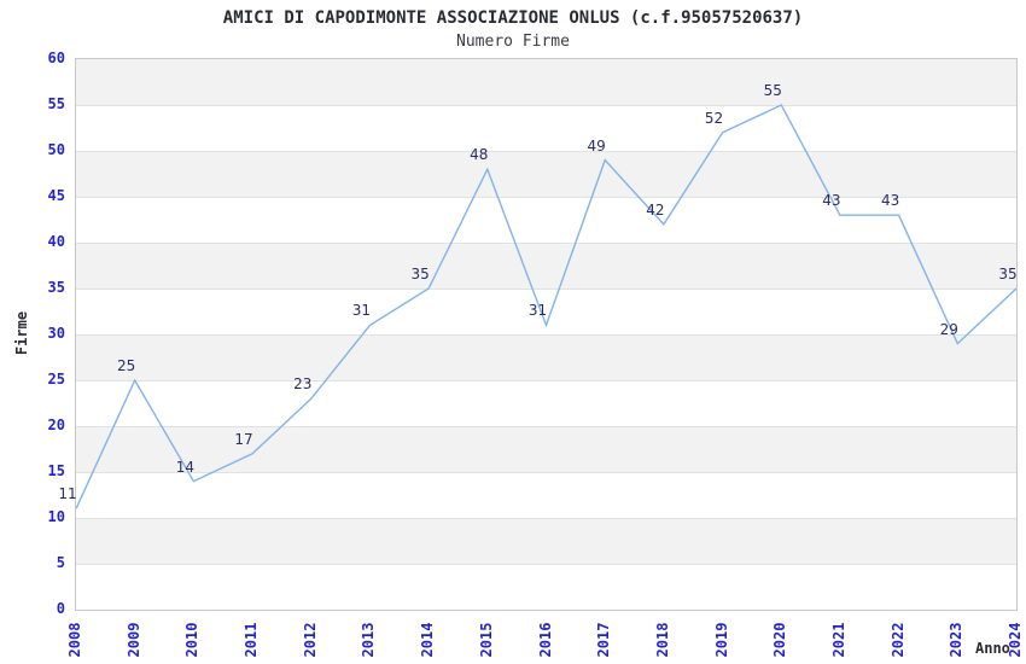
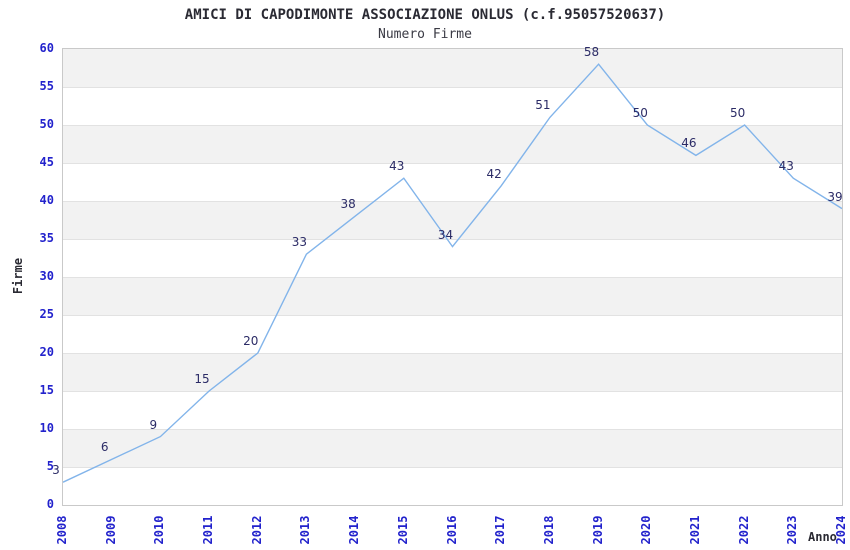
2008: 11 -> 3
2009: 25 -> 6
2010: 14 -> 9
2011: 17 -> 15
2012: 23 -> 20
2013: 31 -> 33
2014: 35 -> 38
2015: 48 -> 43
2016: 31 -> 34
2017: 49 -> 42
2018: 42 -> 51
2019: 52 -> 58
2020: 55 -> 50
2021: 43 -> 46
2022: 43 -> 50
2023: 29 -> 43
2024: 35 -> 39
